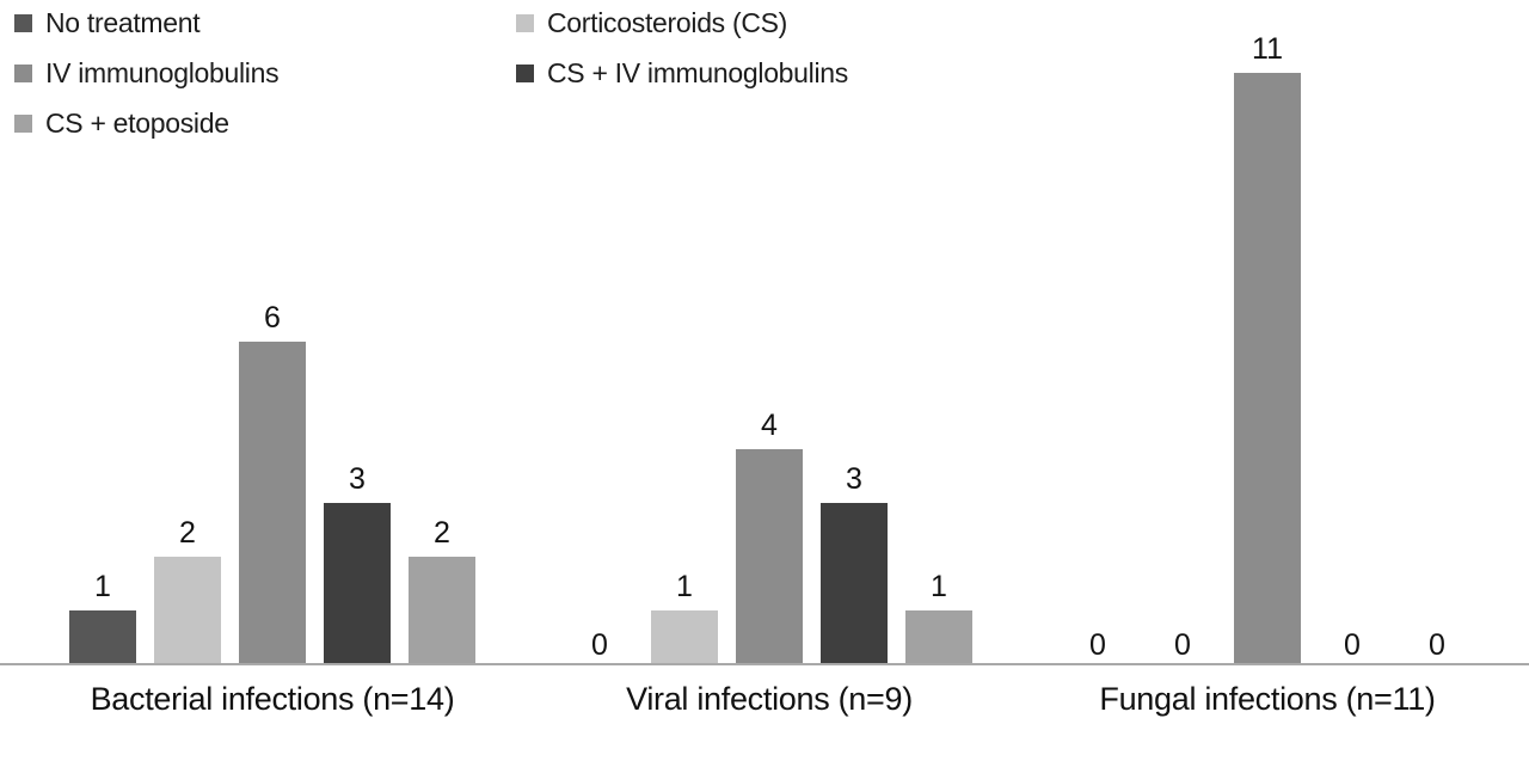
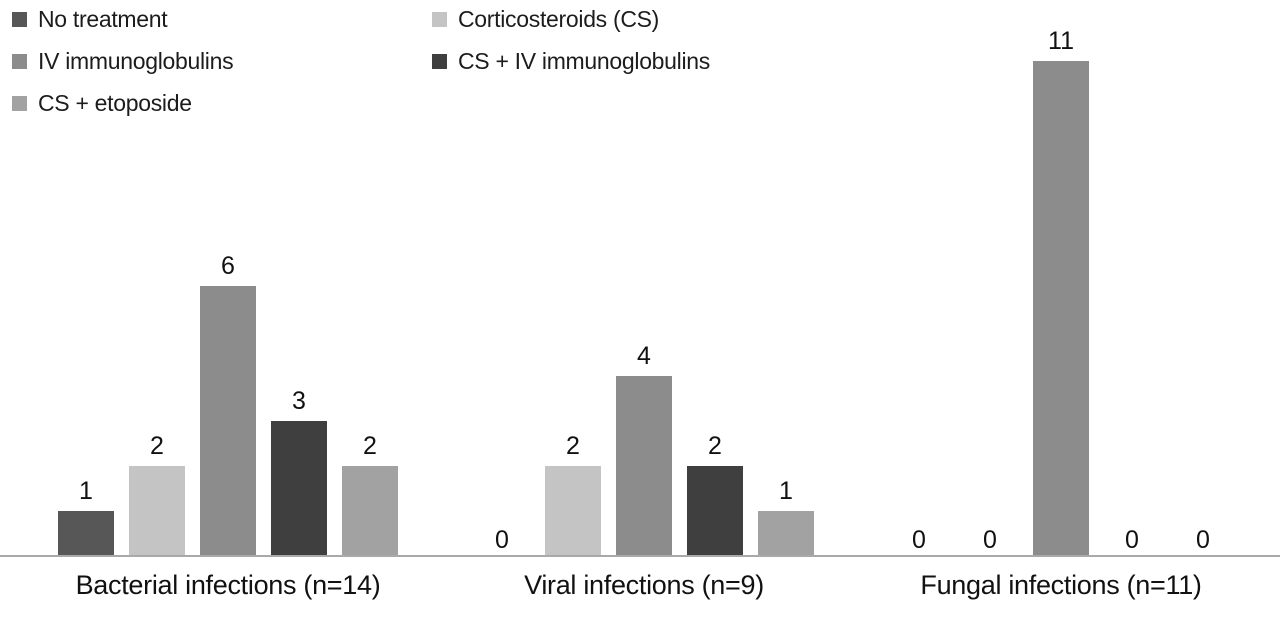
Corticosteroids (CS)/Viral infections (n=9): 1 -> 2
CS + IV immunoglobulins/Viral infections (n=9): 3 -> 2
